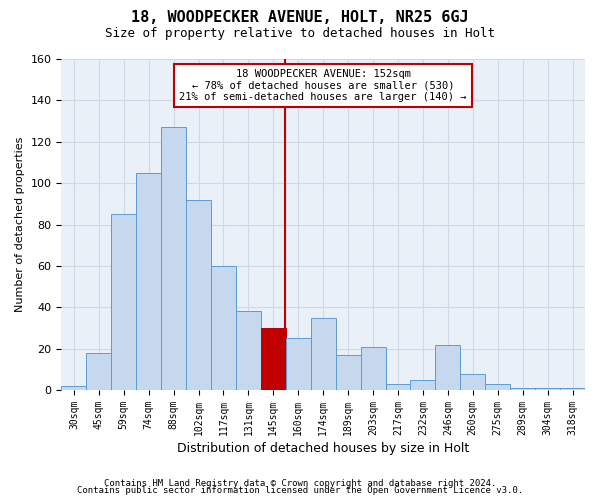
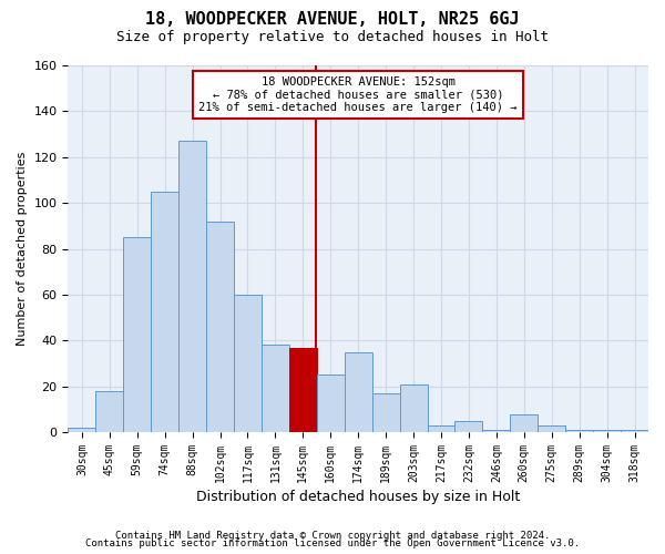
145sqm: 30 -> 37
246sqm: 22 -> 1
